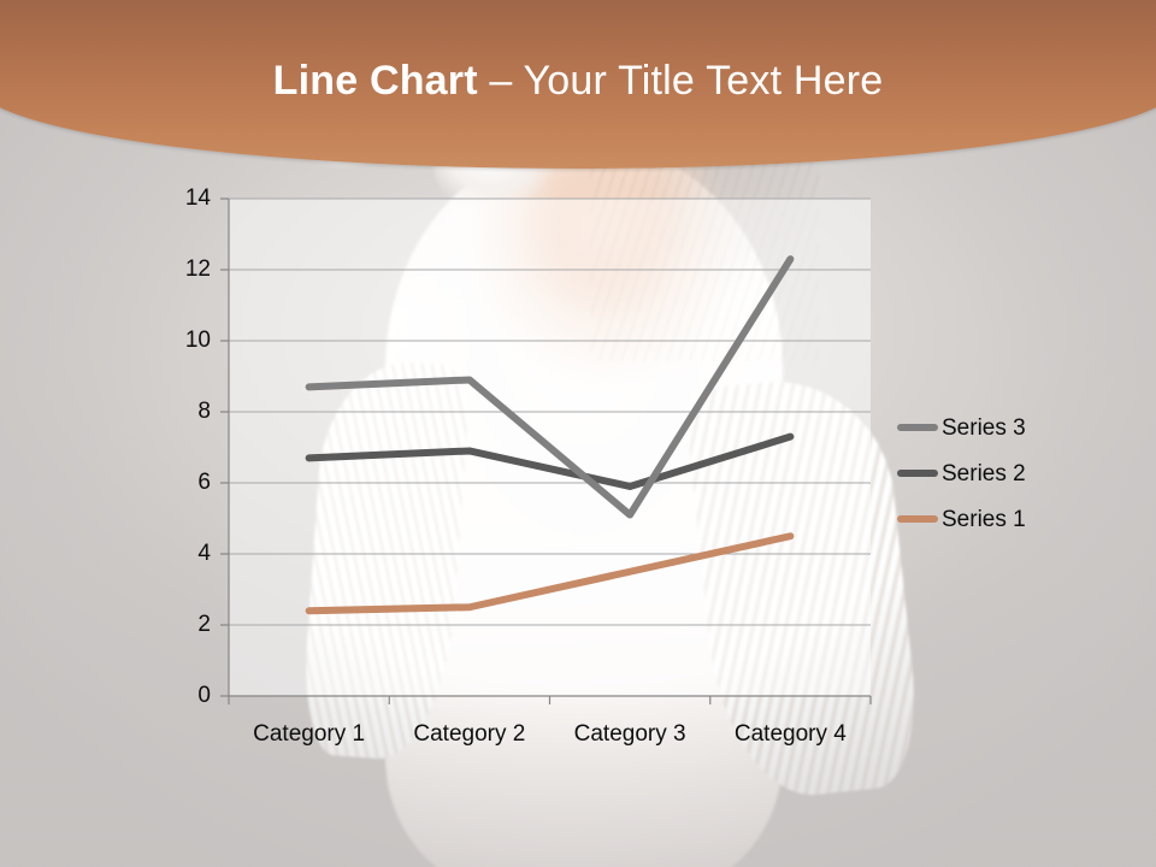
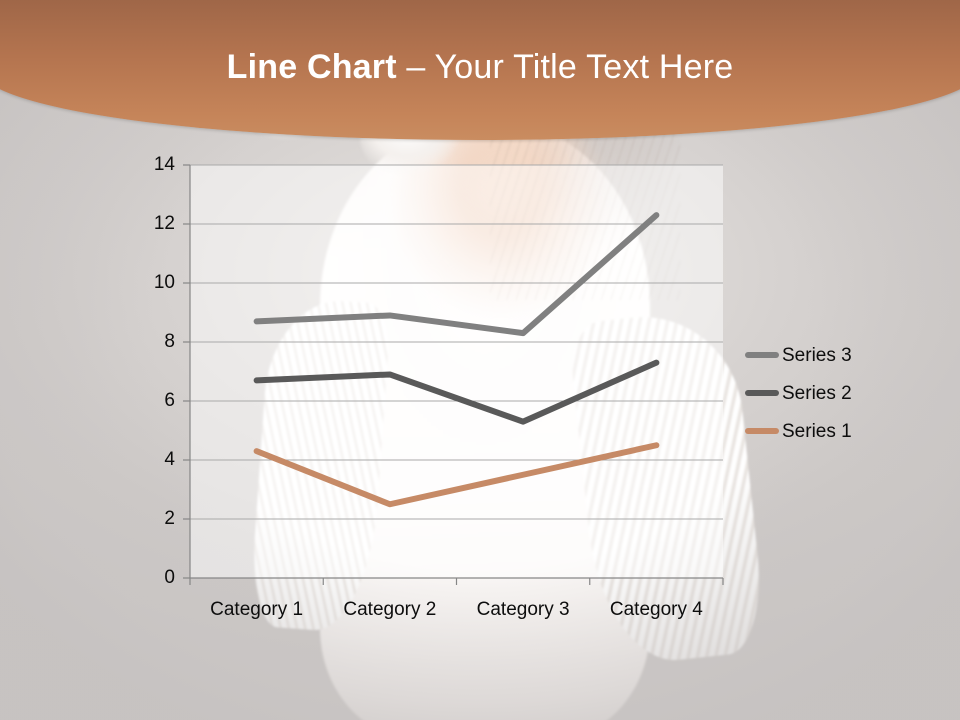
Series 1/Category 1: 2.4 -> 4.3
Series 3/Category 3: 5.1 -> 8.3
Series 2/Category 3: 5.9 -> 5.3
